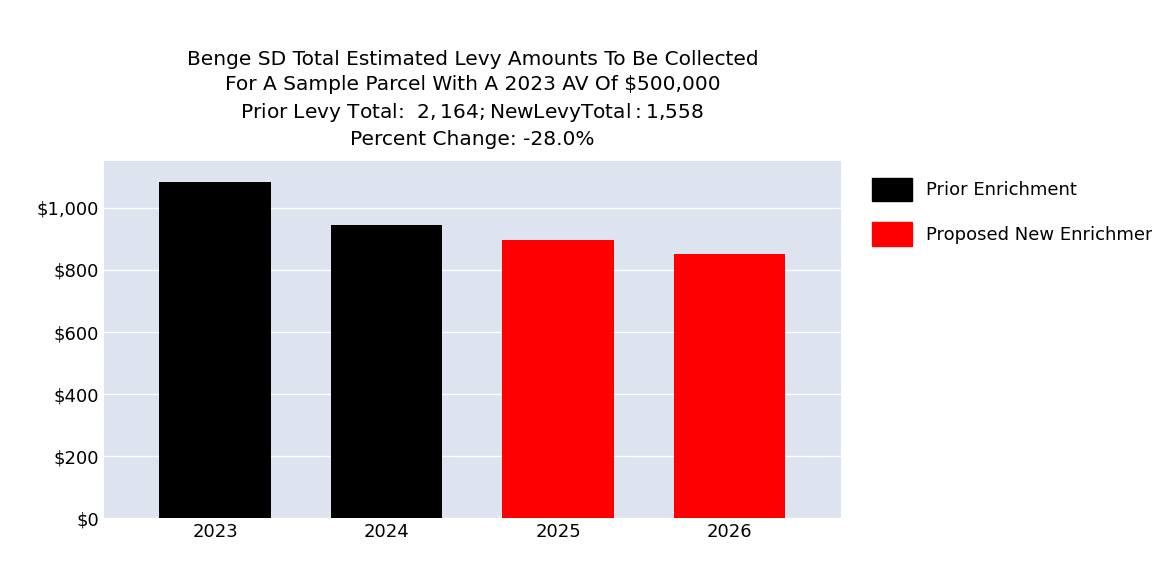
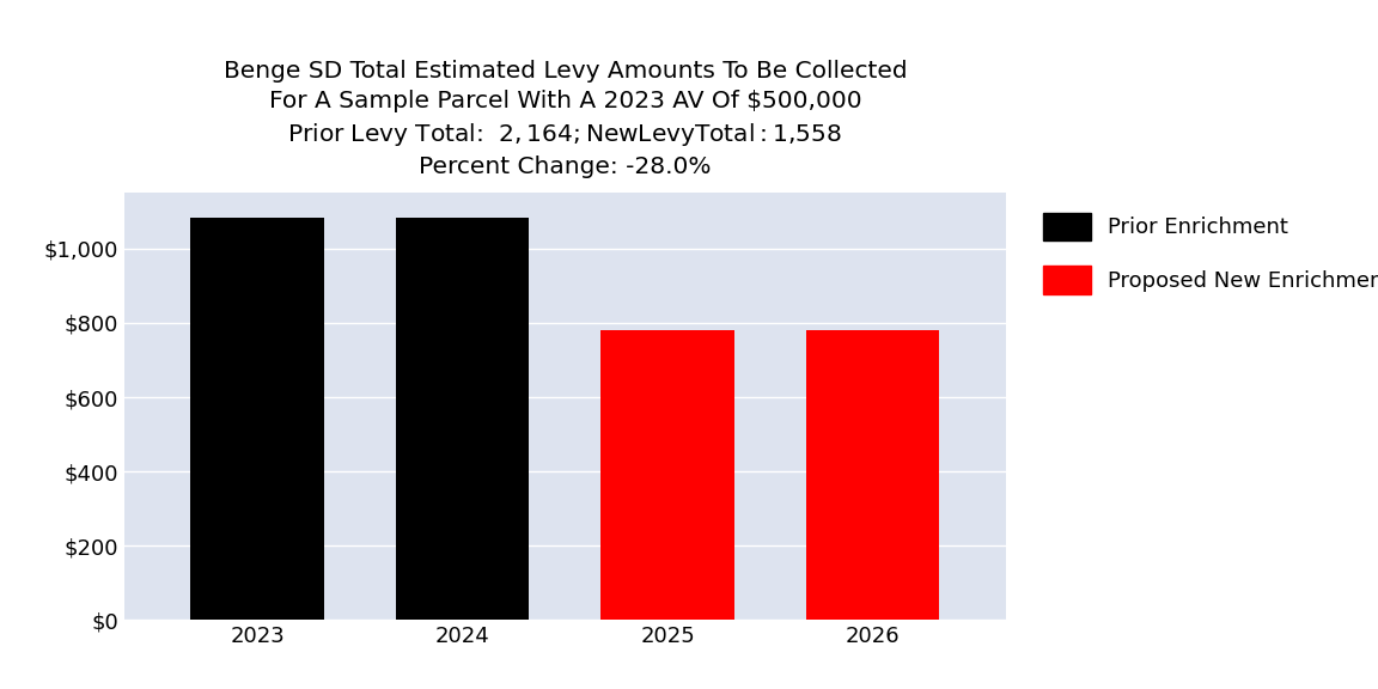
2024: $945 -> $1,082
2025: $895 -> $779
2026: $850 -> $779
